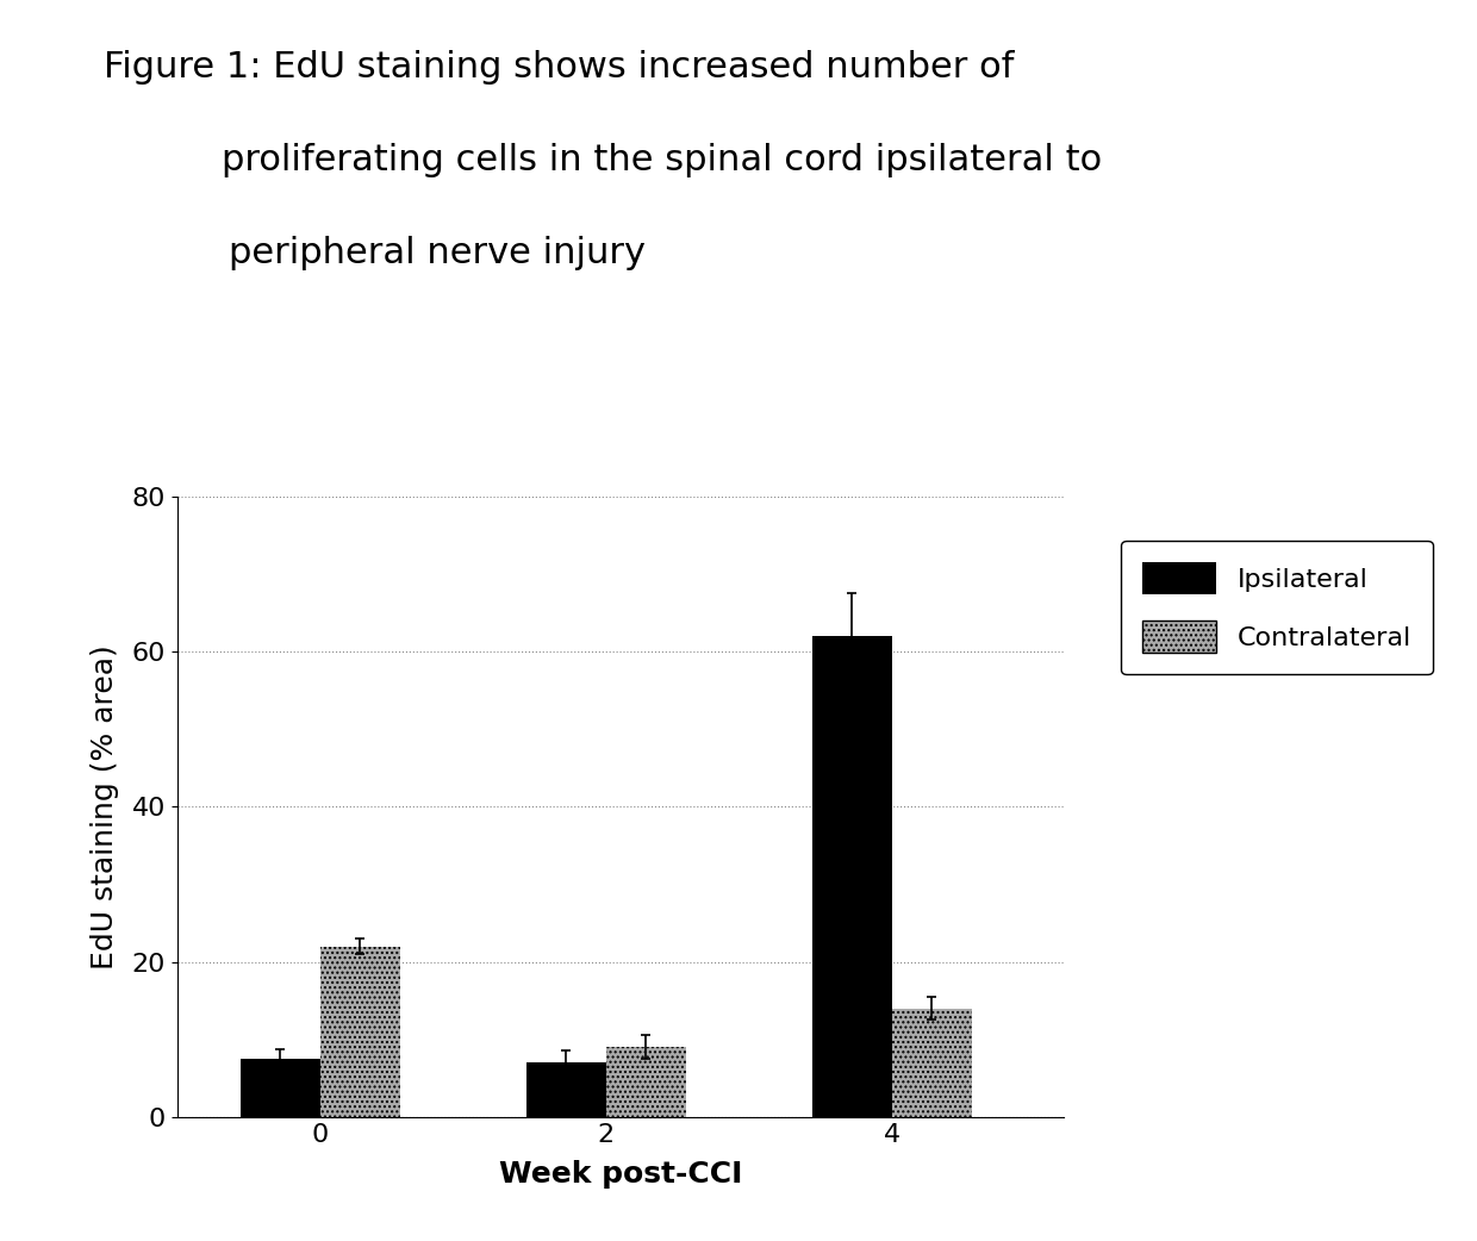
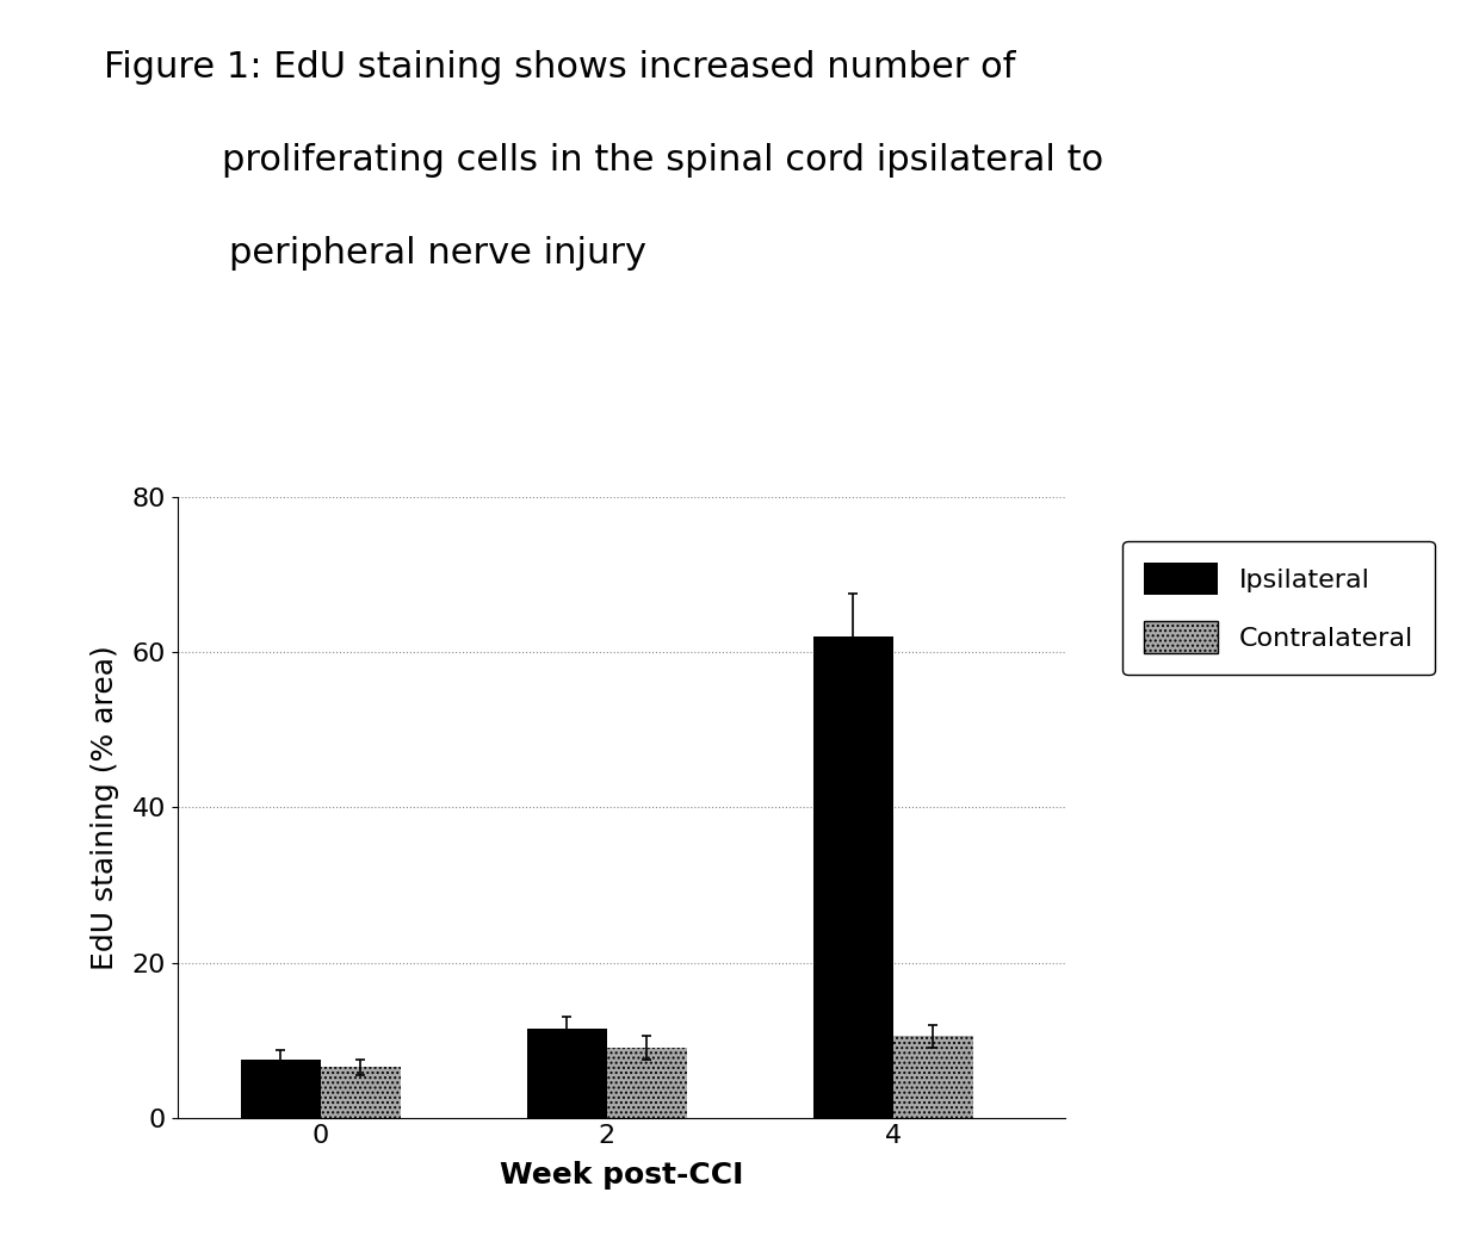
Contralateral/0: 22.0 -> 6.5
Ipsilateral/2: 7.0 -> 11.5
Contralateral/4: 14.0 -> 10.5
